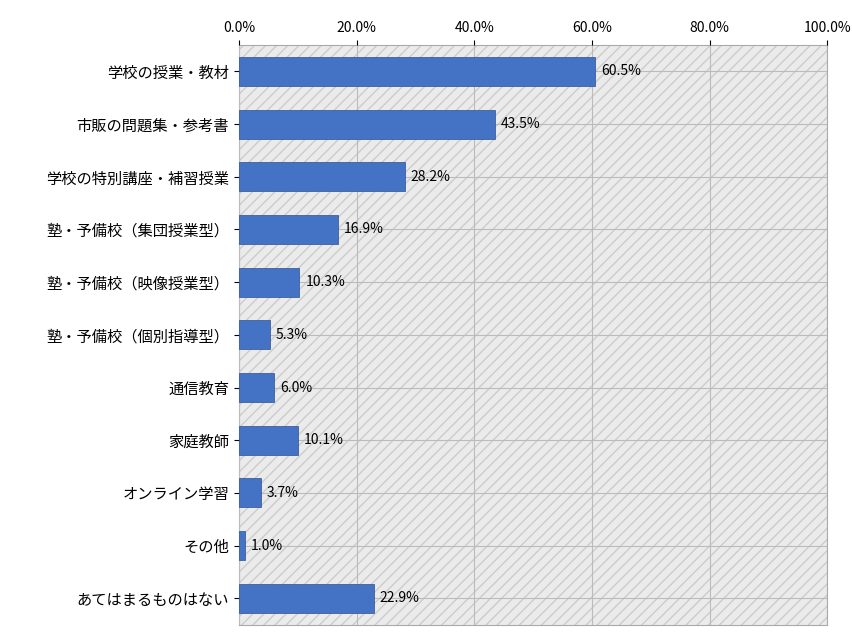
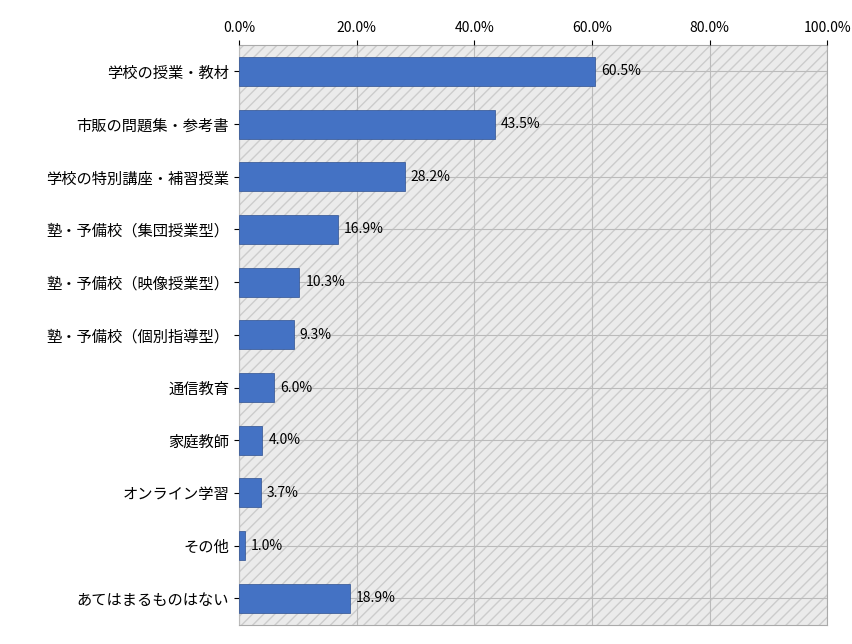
塾・予備校（個別指導型）: 5.3% -> 9.3%
家庭教師: 10.1% -> 4.0%
あてはまるものはない: 22.9% -> 18.9%
